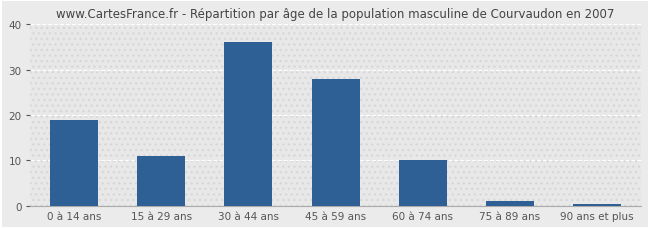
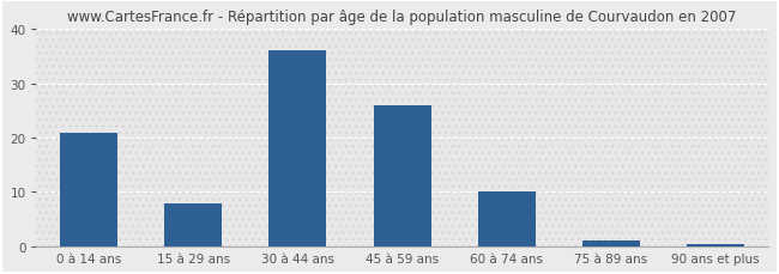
0 à 14 ans: 19.0 -> 21.0
15 à 29 ans: 11.0 -> 8.0
45 à 59 ans: 28.0 -> 26.0
